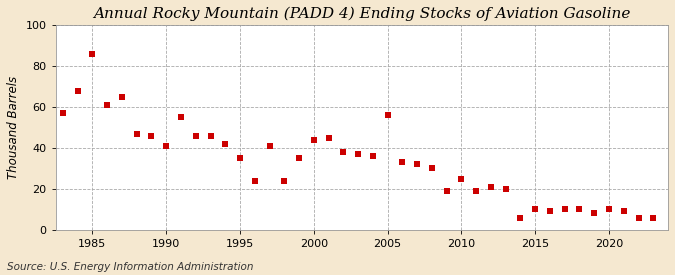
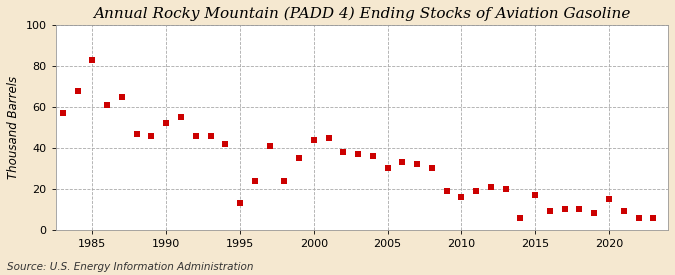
1985: 86 -> 83
1990: 41 -> 52
1995: 35 -> 13
2005: 56 -> 30
2010: 25 -> 16
2015: 10 -> 17
2020: 10 -> 15
